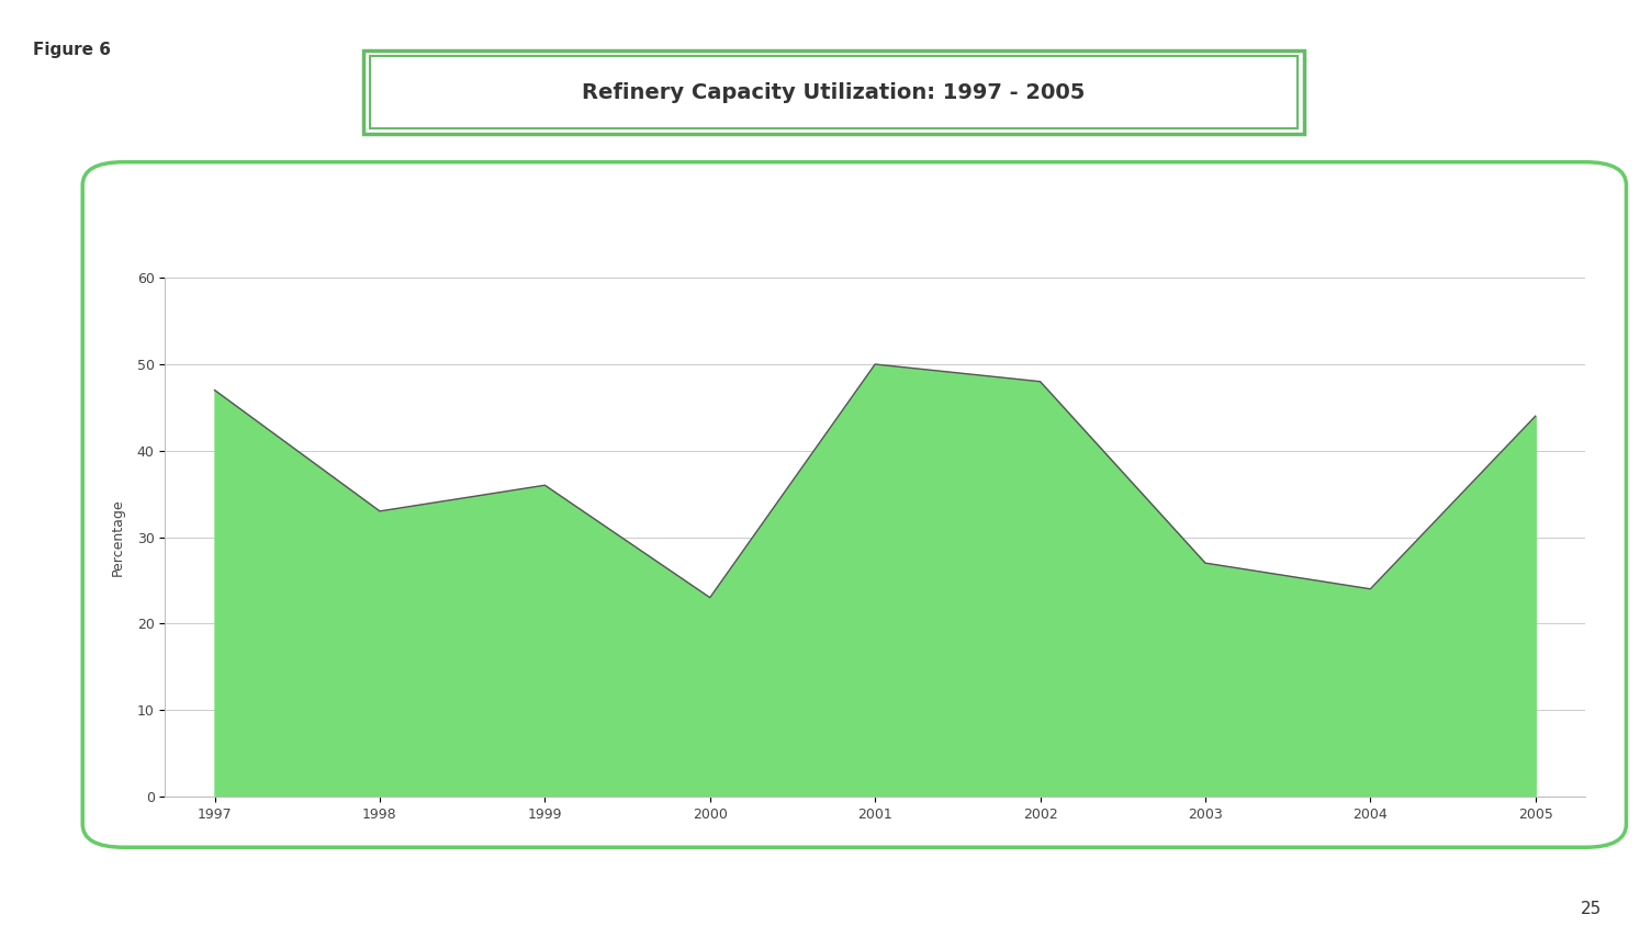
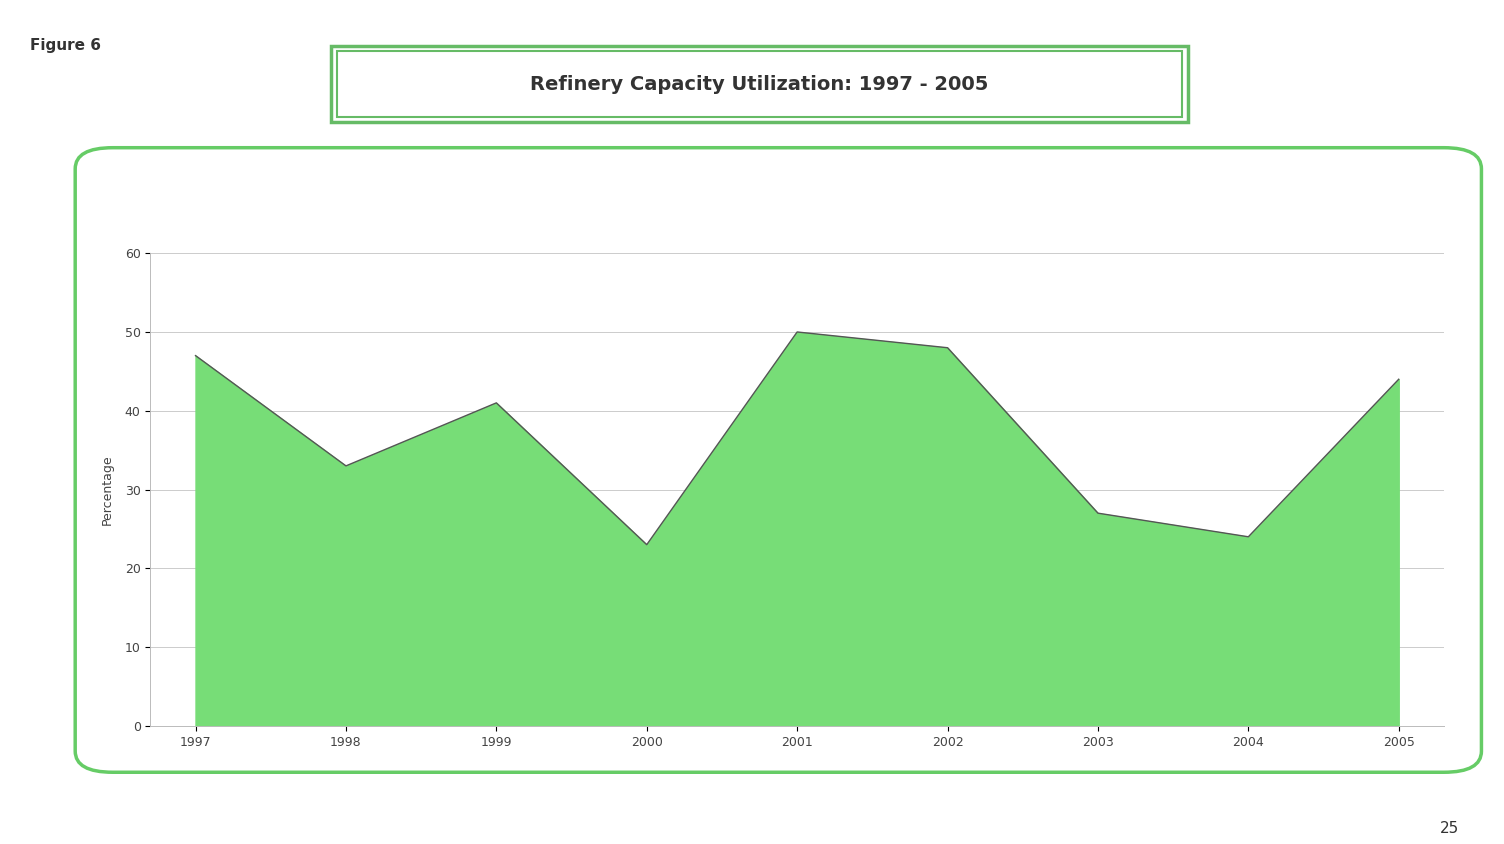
1999: 36 -> 41
